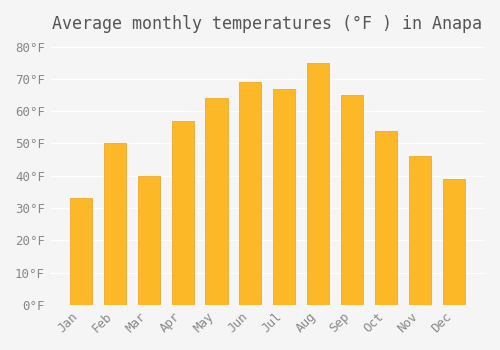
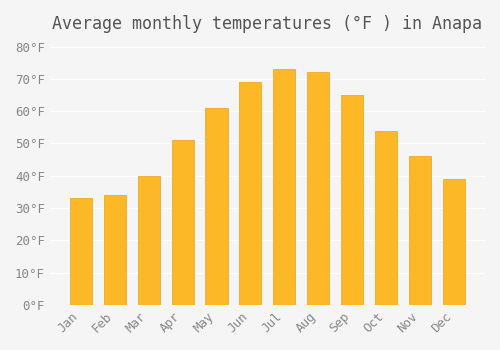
Feb: 50°F -> 34°F
Apr: 57°F -> 51°F
May: 64°F -> 61°F
Jul: 67°F -> 73°F
Aug: 75°F -> 72°F
